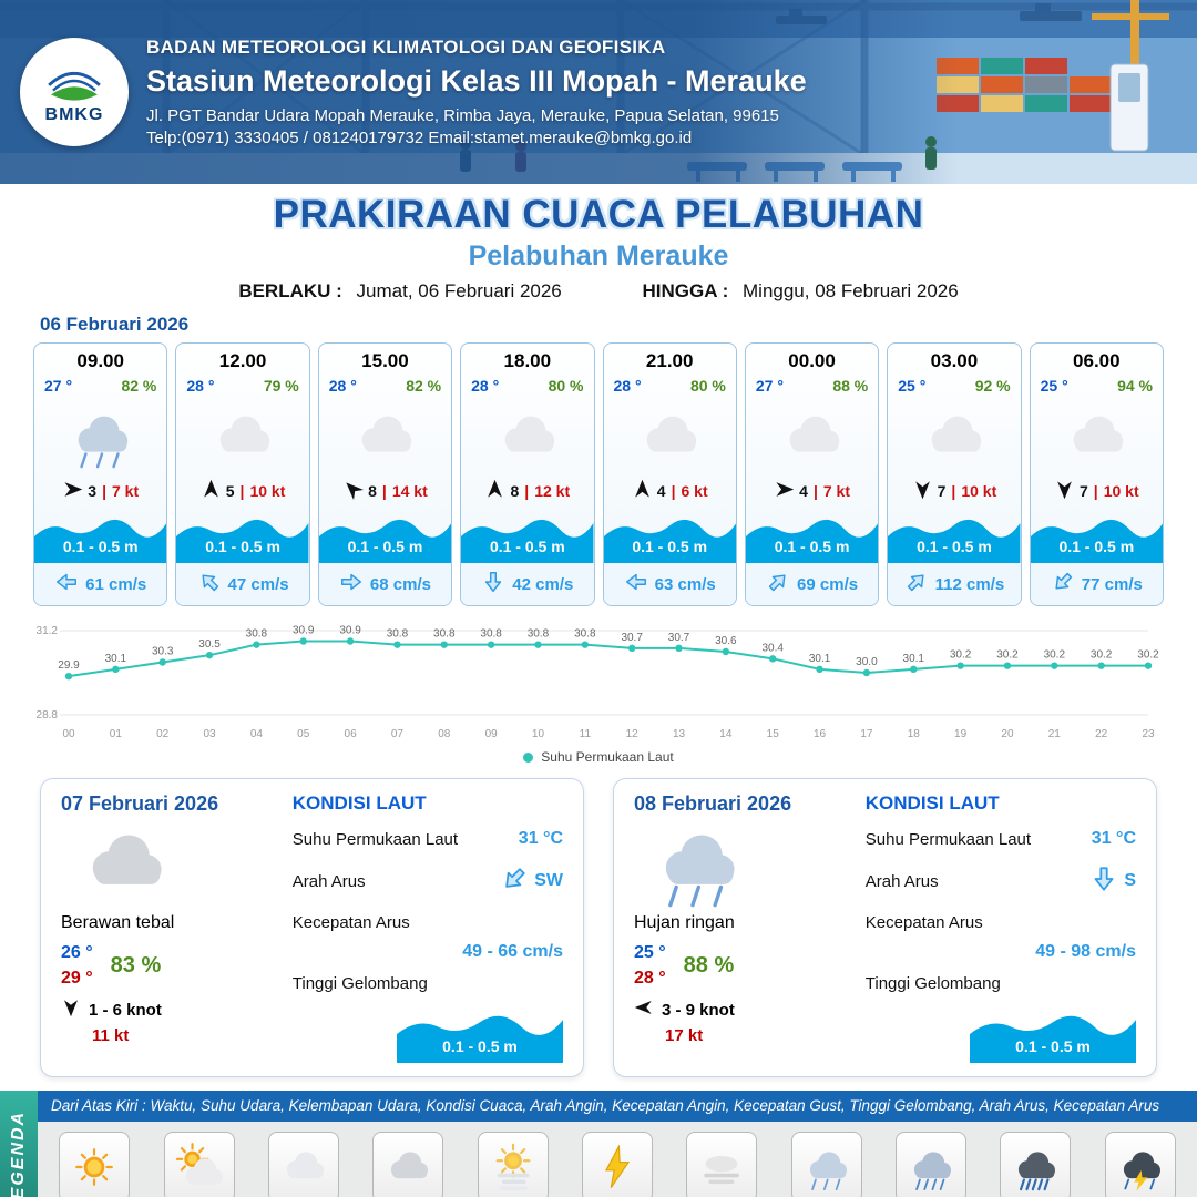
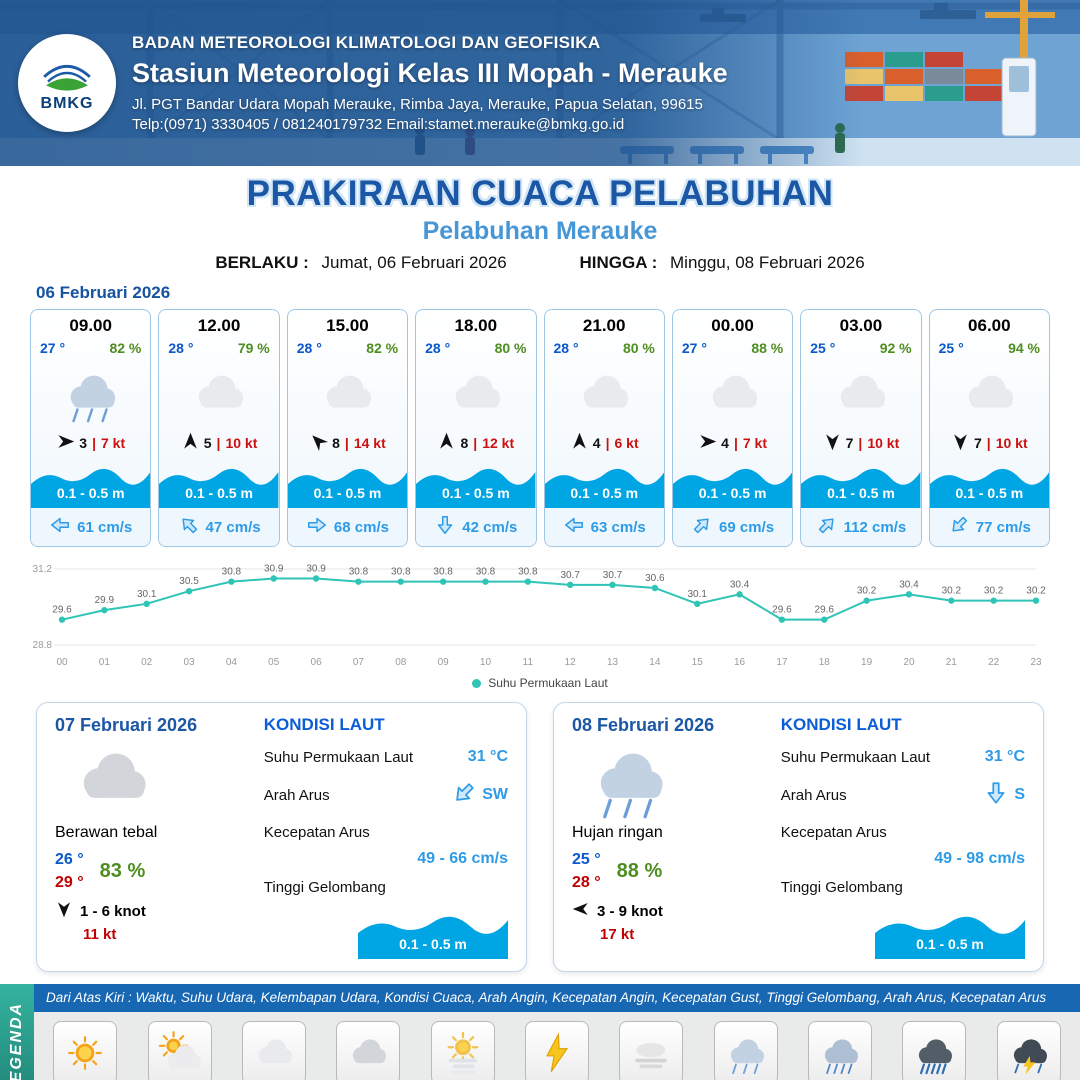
00: 29.9 -> 29.6
01: 30.1 -> 29.9
02: 30.3 -> 30.1
15: 30.4 -> 30.1
16: 30.1 -> 30.4
17: 30.0 -> 29.6
18: 30.1 -> 29.6
20: 30.2 -> 30.4
